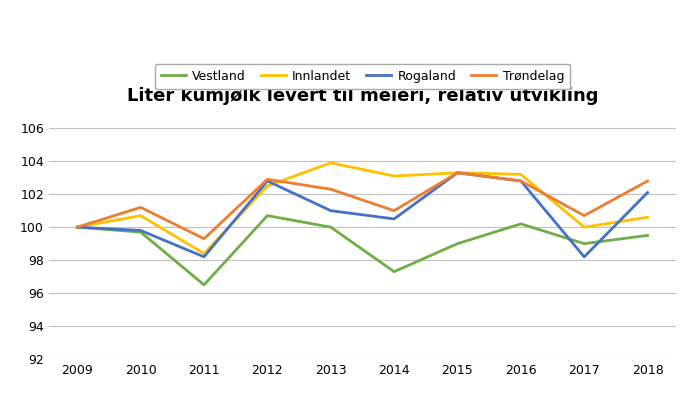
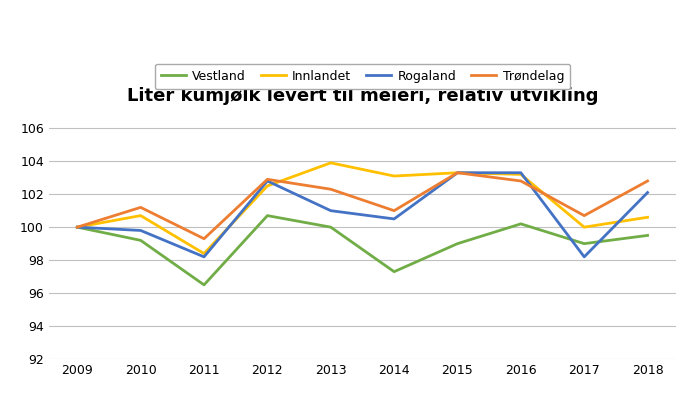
Vestland/2010: 99.7 -> 99.2
Rogaland/2016: 102.8 -> 103.3
